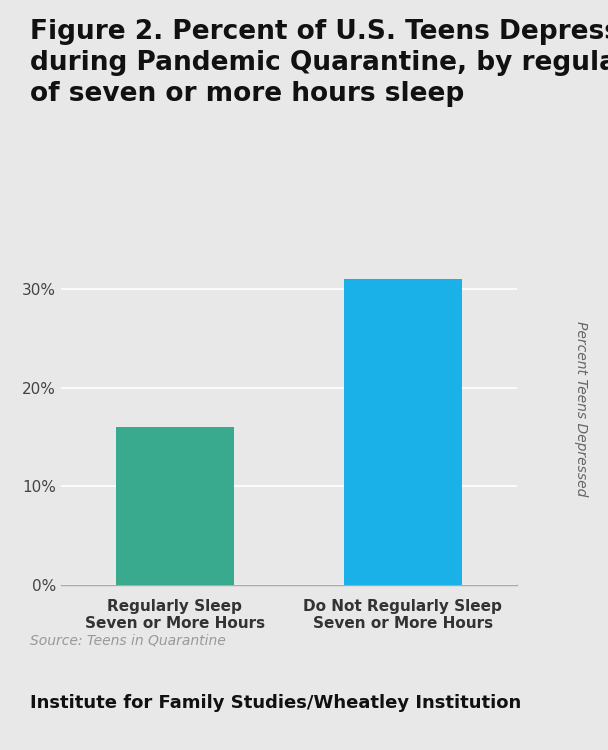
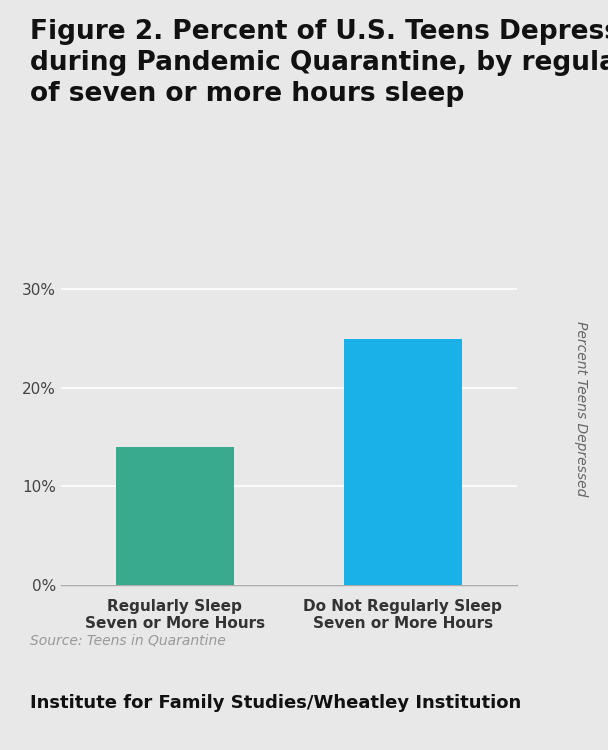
Regularly Sleep Seven or More Hours: 16% -> 14%
Do Not Regularly Sleep Seven or More Hours: 31% -> 25%
